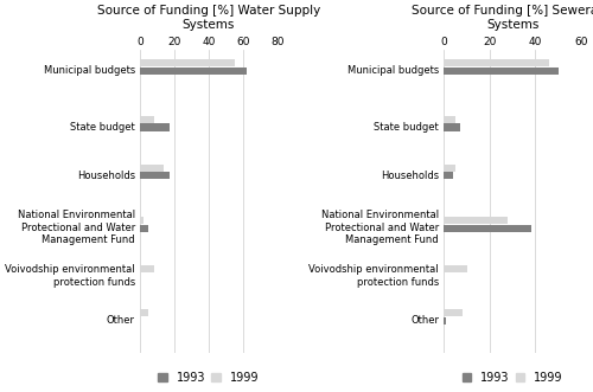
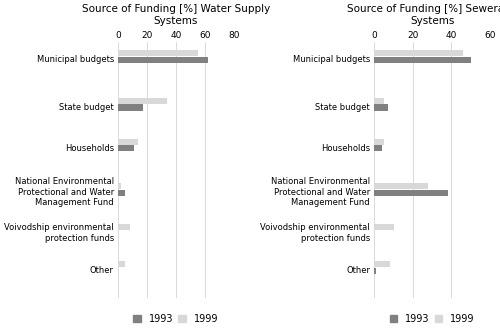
Source of Funding [%] Water Supply Systems/1999/State budget: 8 -> 34
Source of Funding [%] Water Supply Systems/1993/Households: 17 -> 11
